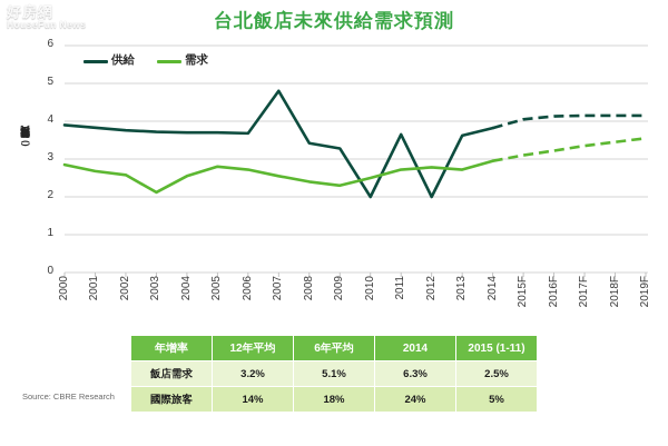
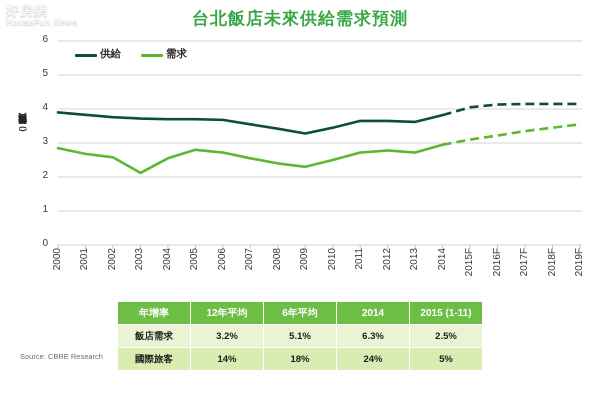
供給/2007: 4.8 -> 3.5
供給/2010: 2.0 -> 3.5
供給/2012: 2.0 -> 3.6
